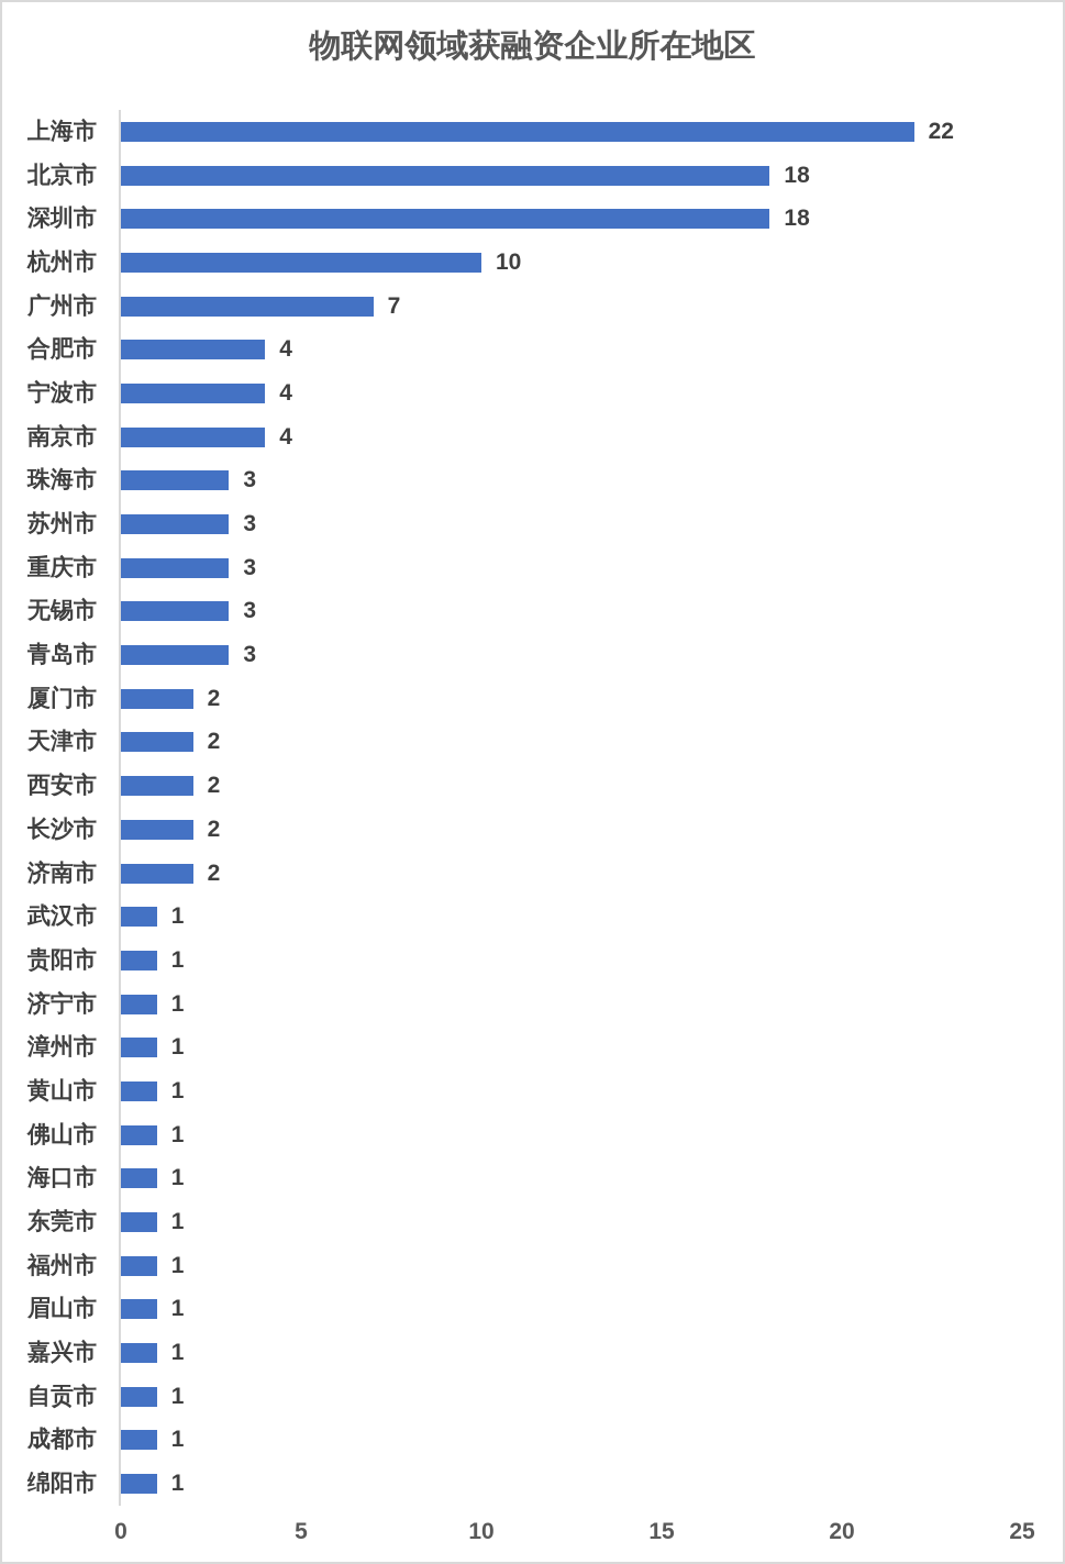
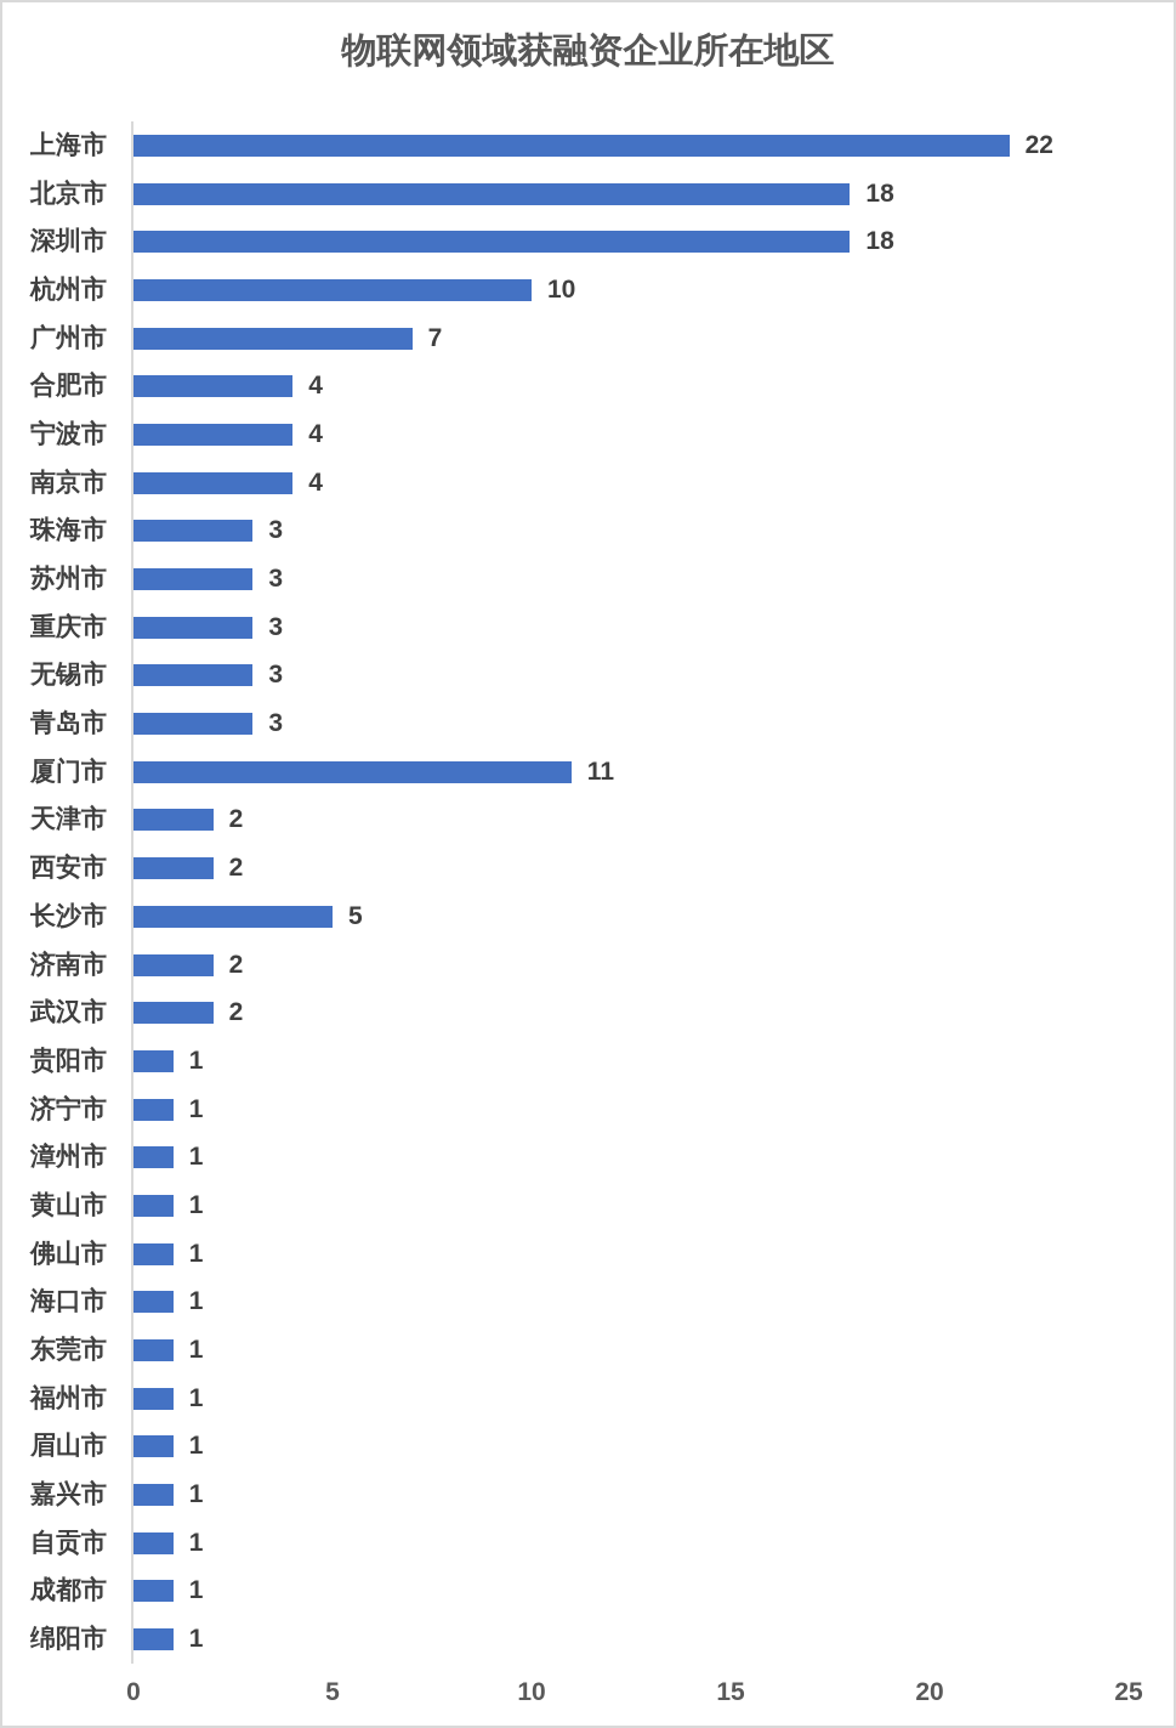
厦门市: 2 -> 11
长沙市: 2 -> 5
武汉市: 1 -> 2
